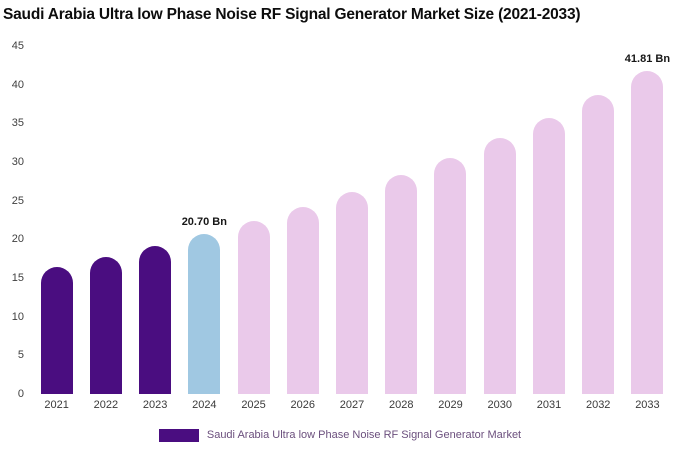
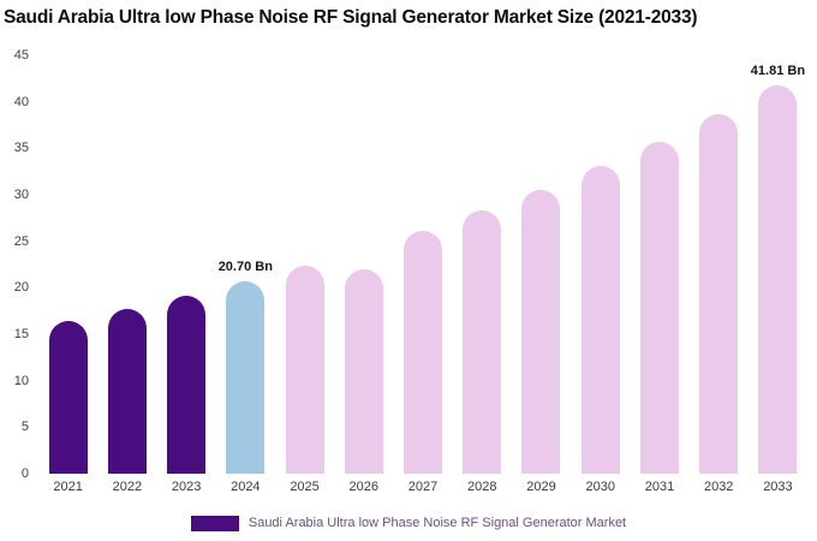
2026: 24 -> 22
